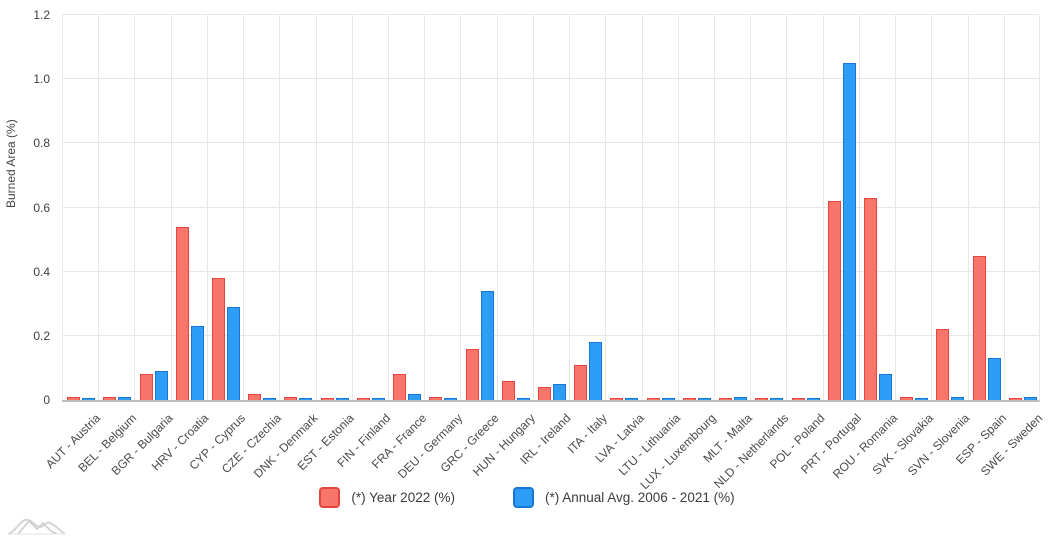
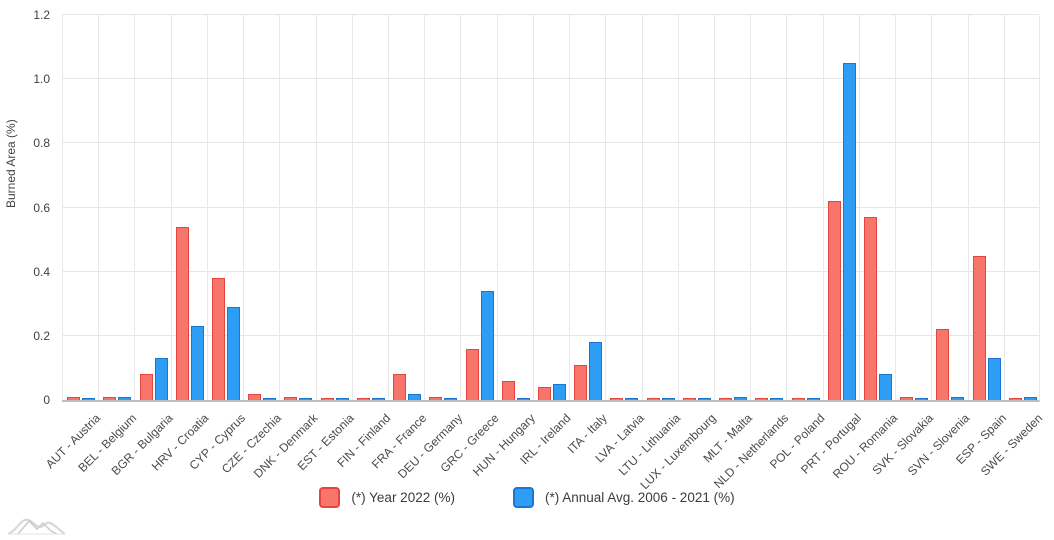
(*) Annual Avg. 2006 - 2021 (%)/BGR - Bulgaria: 0.09 -> 0.13
(*) Year 2022 (%)/ROU - Romania: 0.63 -> 0.57
